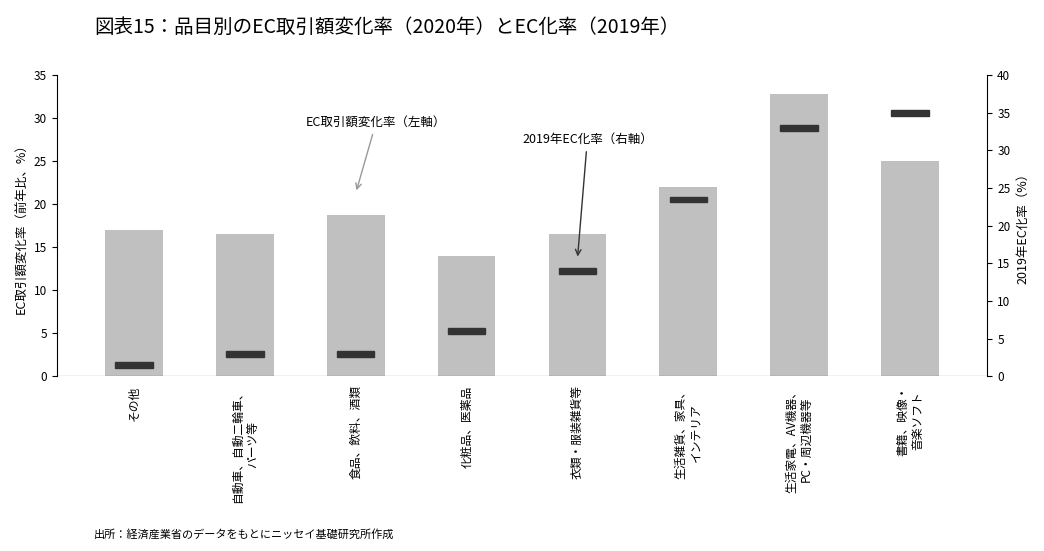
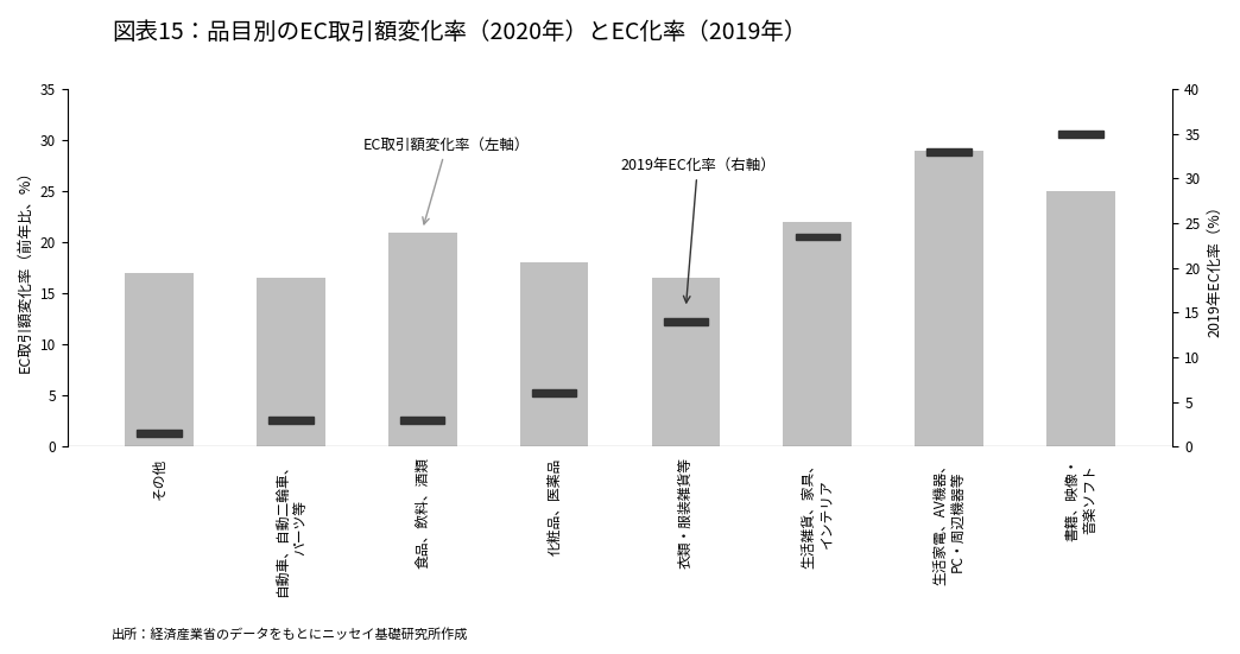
食品、飲料、酒類: 18.8 -> 21.0
化粧品、医薬品: 14.0 -> 18.0
生活家電、AV機器、 PC・周辺機器等: 32.8 -> 29.0
